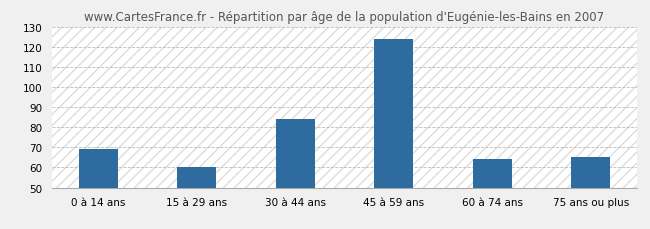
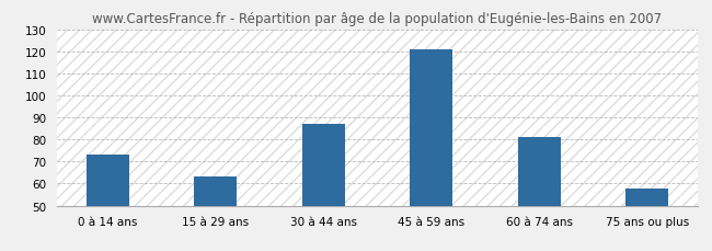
0 à 14 ans: 69 -> 73
15 à 29 ans: 60 -> 63
30 à 44 ans: 84 -> 87
45 à 59 ans: 124 -> 121
60 à 74 ans: 64 -> 81
75 ans ou plus: 65 -> 58
